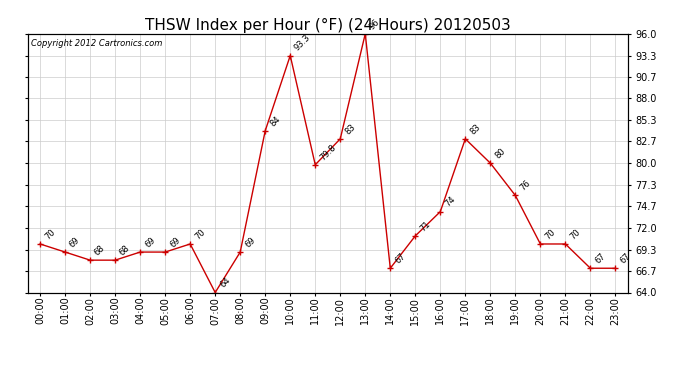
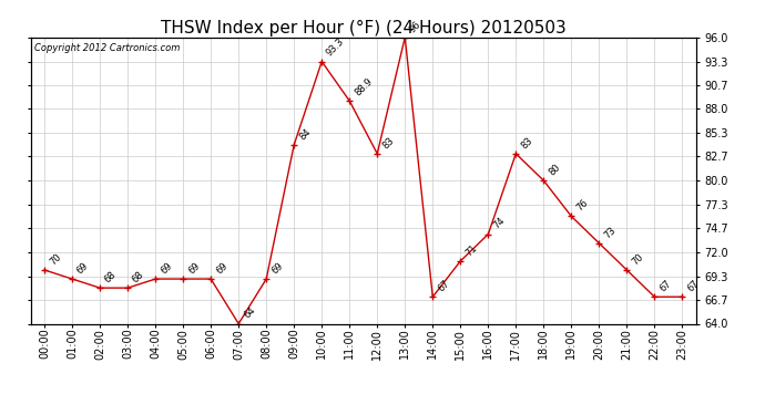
06:00: 70 -> 69
11:00: 79.8 -> 88.9
20:00: 70 -> 73
